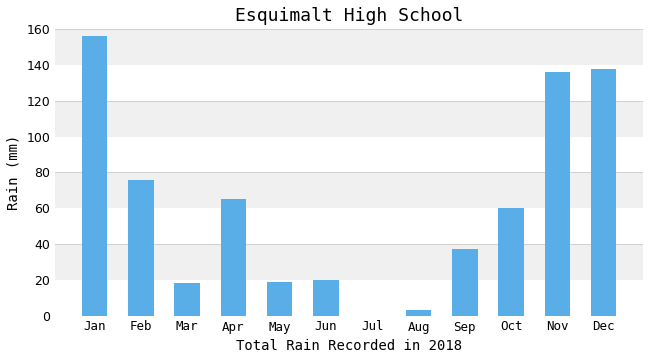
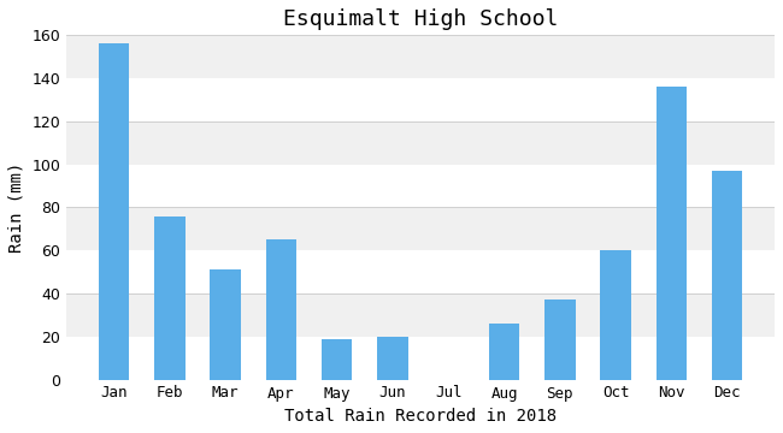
Mar: 18 -> 51
Aug: 3 -> 26
Dec: 138 -> 97
